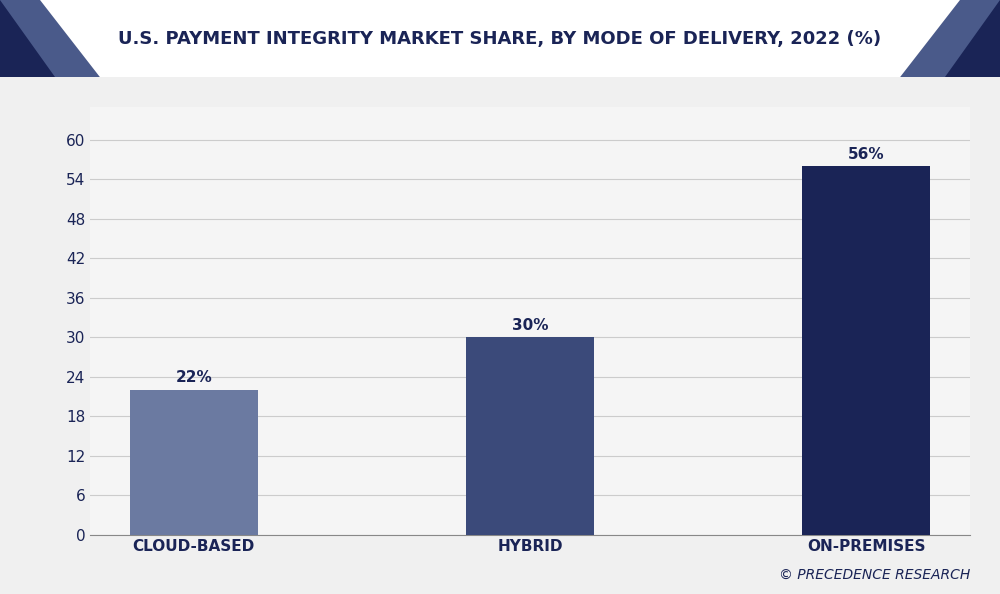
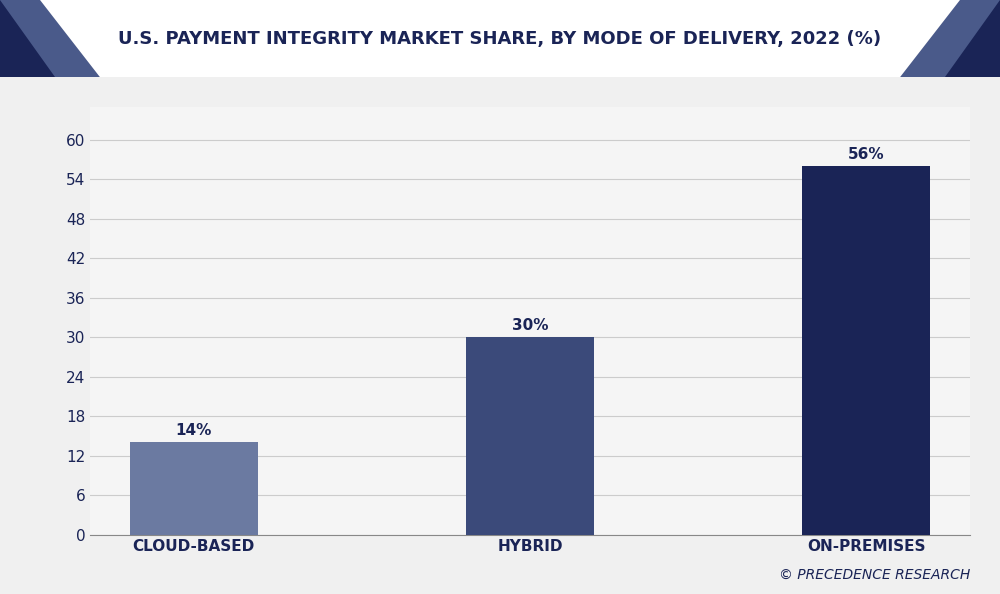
CLOUD-BASED: 22% -> 14%
